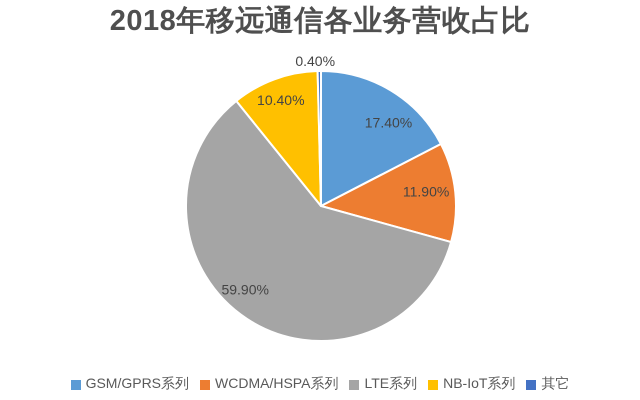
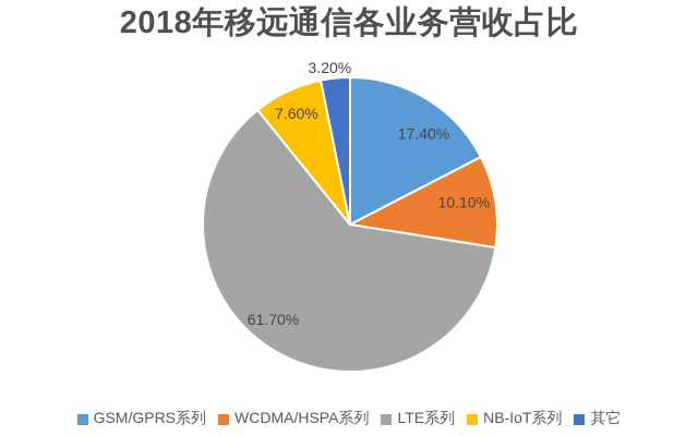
WCDMA/HSPA系列: 11.90% -> 10.10%
LTE系列: 59.90% -> 61.70%
NB-IoT系列: 10.40% -> 7.60%
其它: 0.40% -> 3.20%
